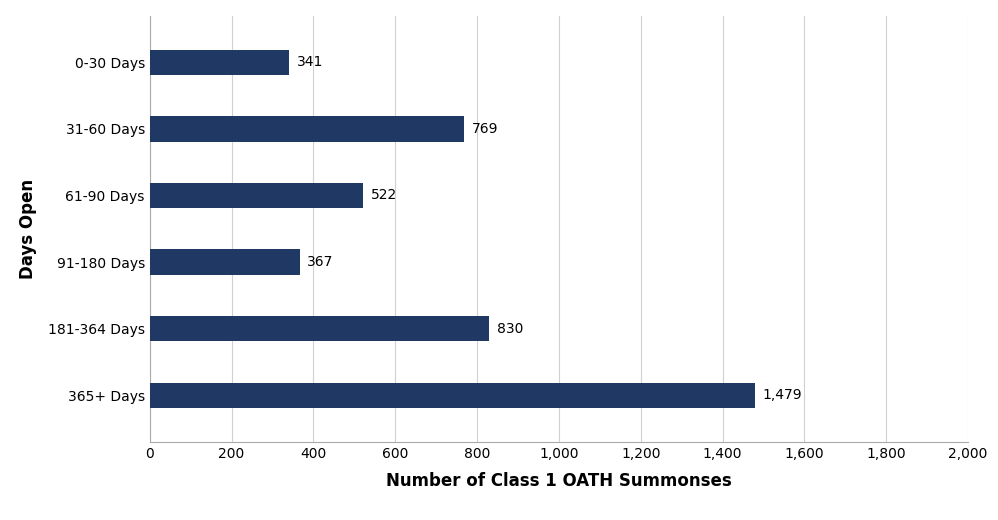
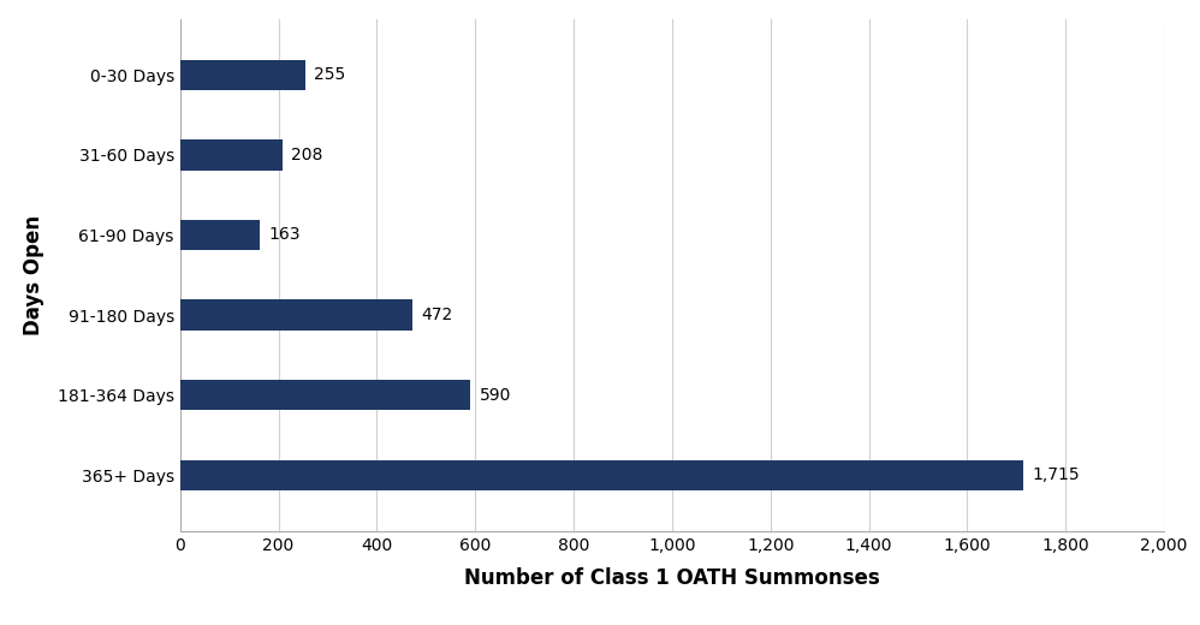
0-30 Days: 341 -> 255
31-60 Days: 769 -> 208
61-90 Days: 522 -> 163
91-180 Days: 367 -> 472
181-364 Days: 830 -> 590
365+ Days: 1,479 -> 1,715
